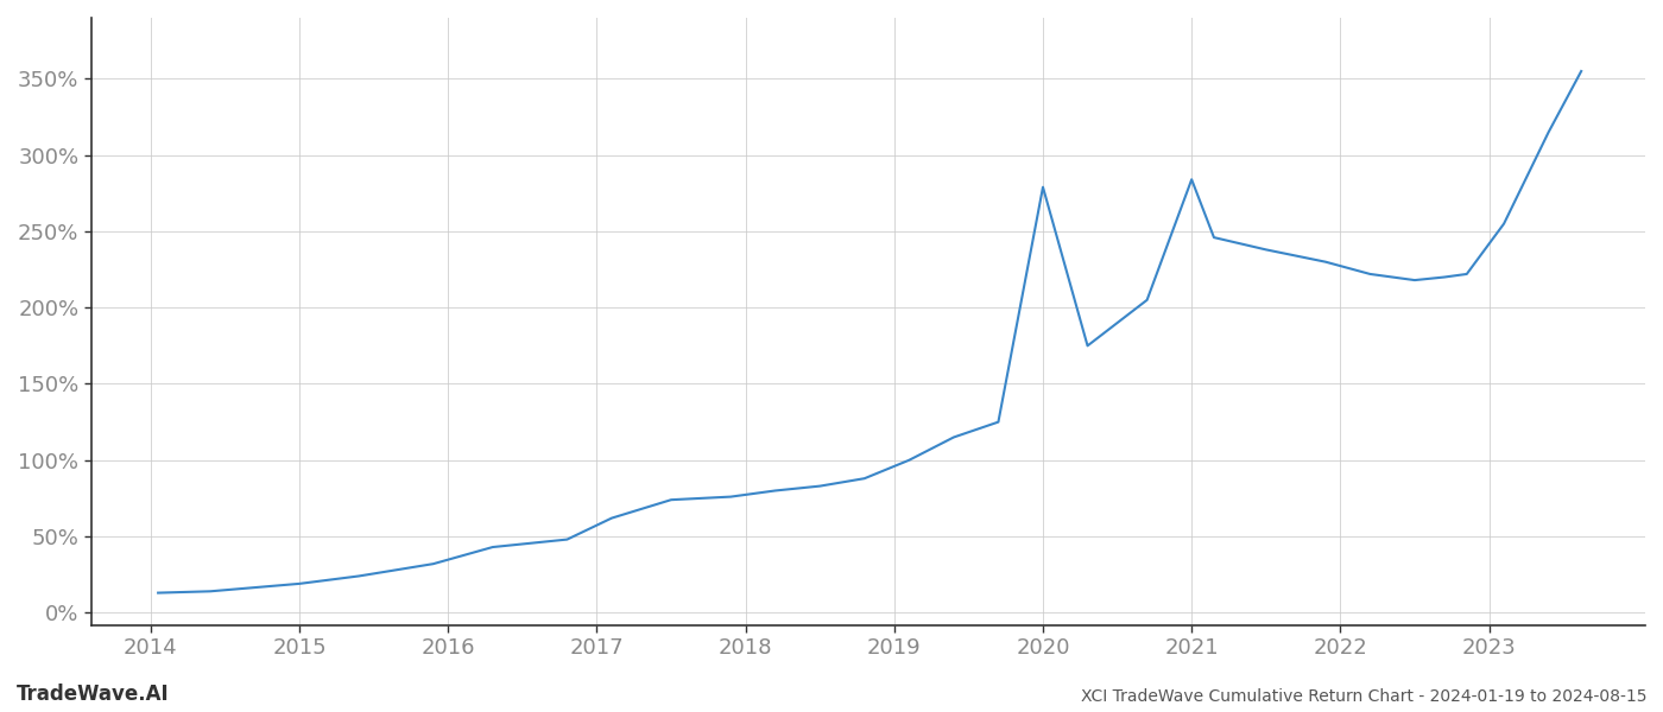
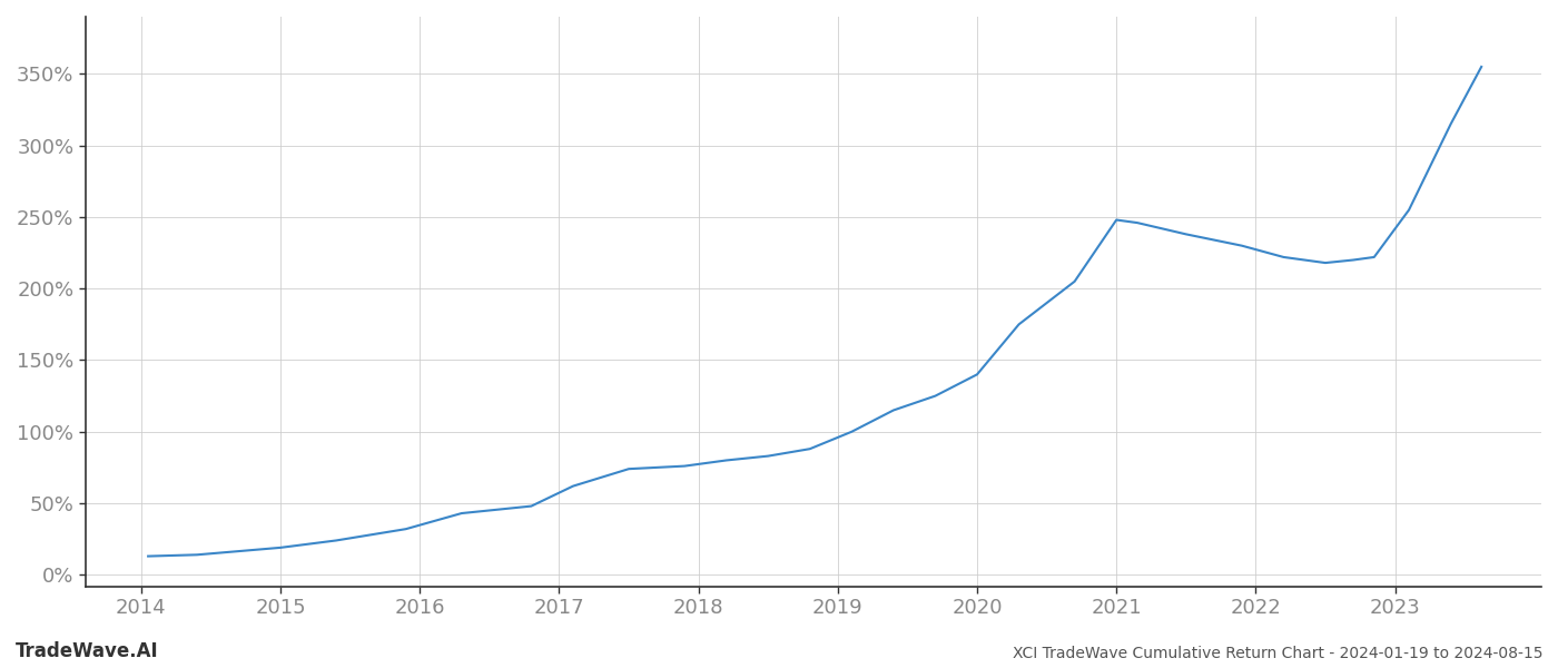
2020: 279% -> 140%
2021: 284% -> 248%
